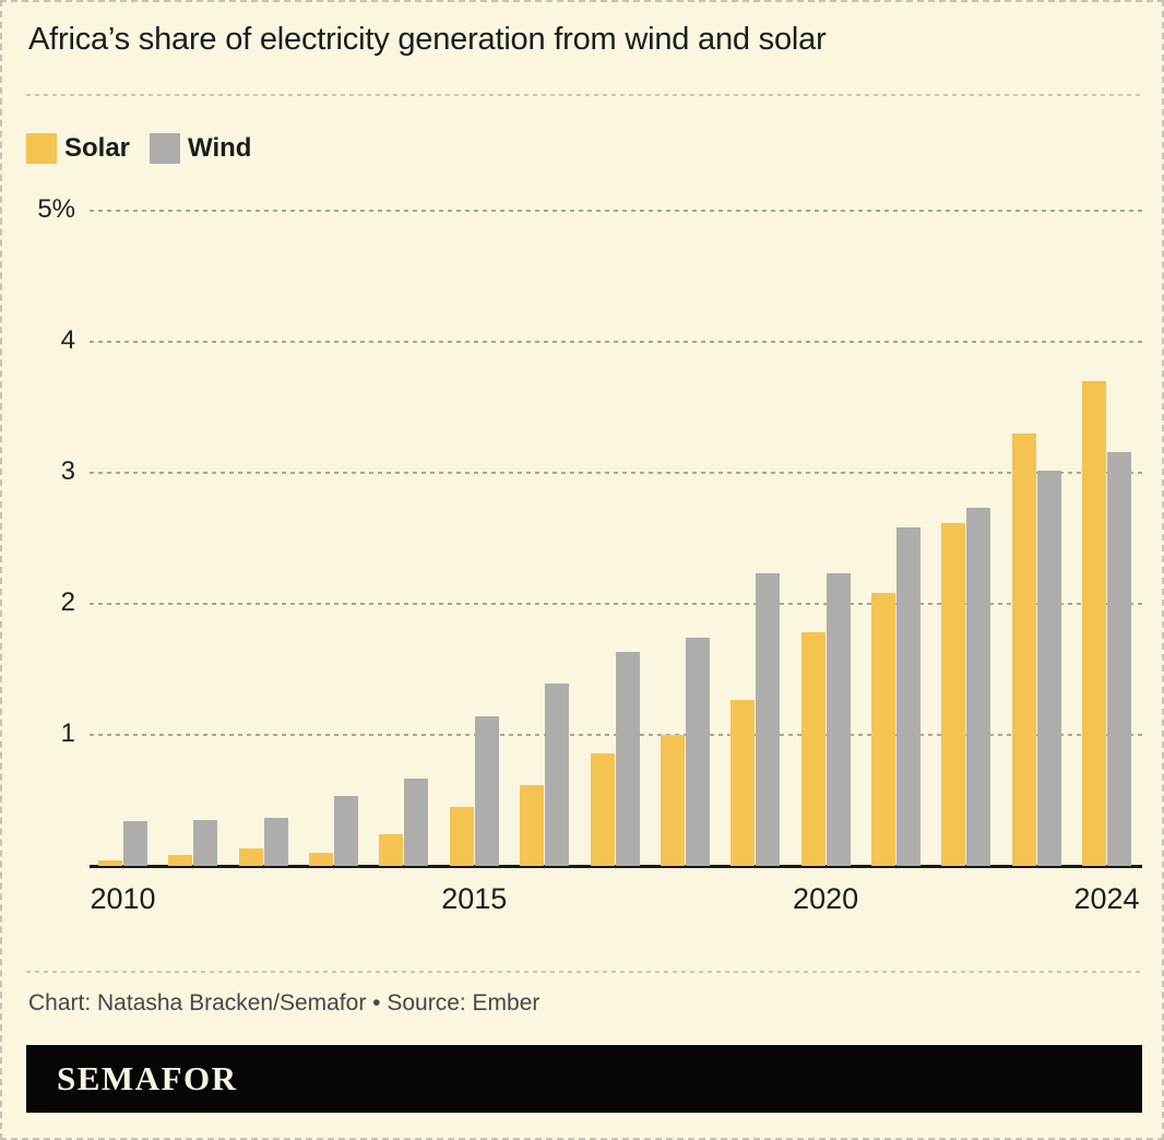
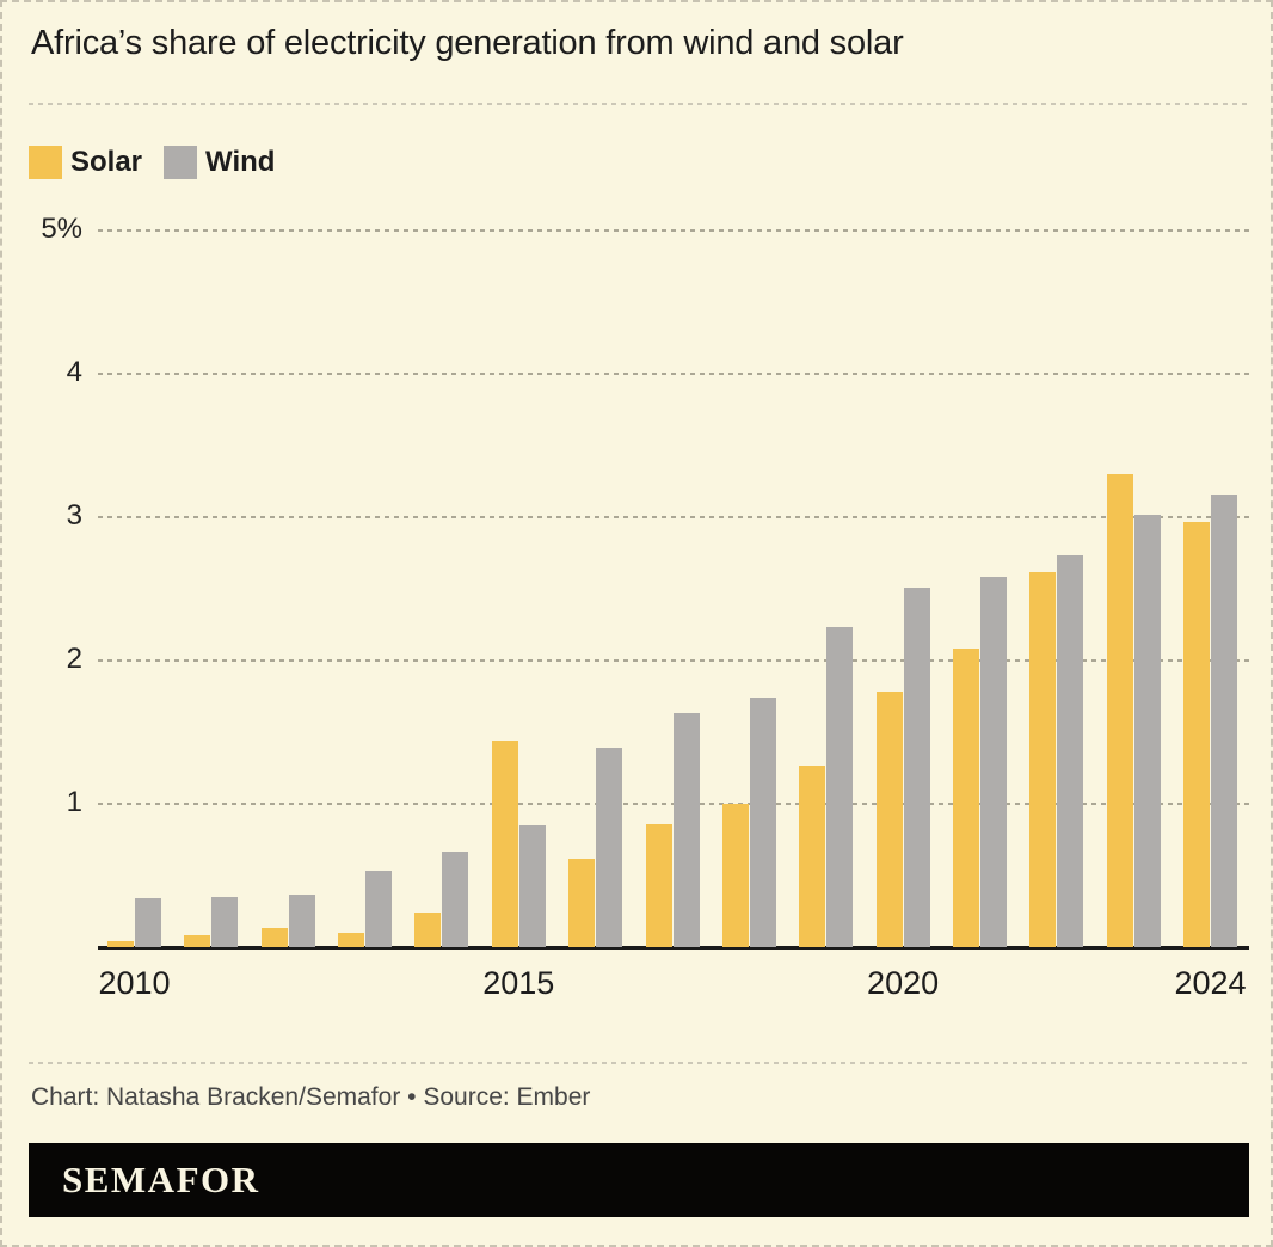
Solar/2015: 0.45% -> 1.44%
Wind/2015: 1.14% -> 0.85%
Wind/2020: 2.23% -> 2.51%
Solar/2024: 3.70% -> 2.97%
